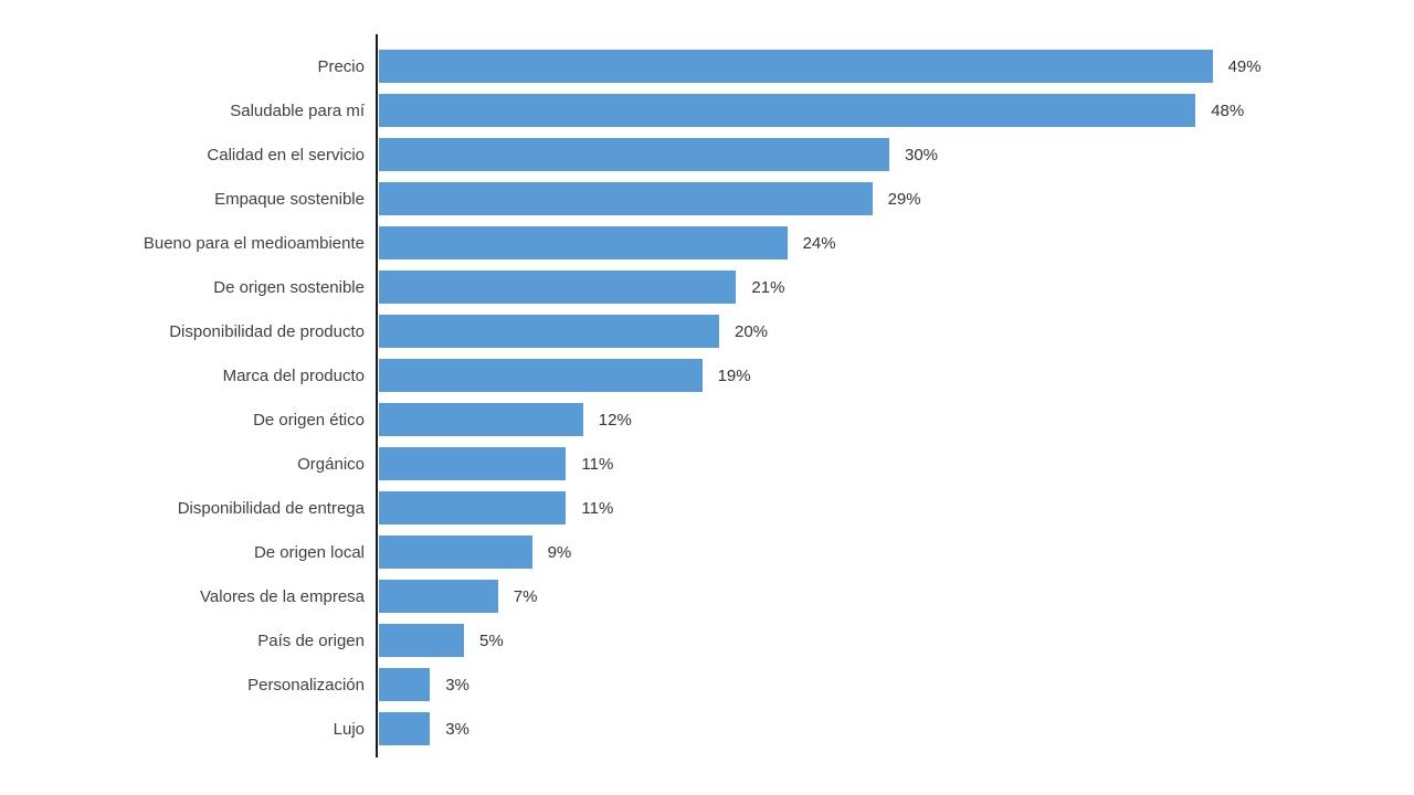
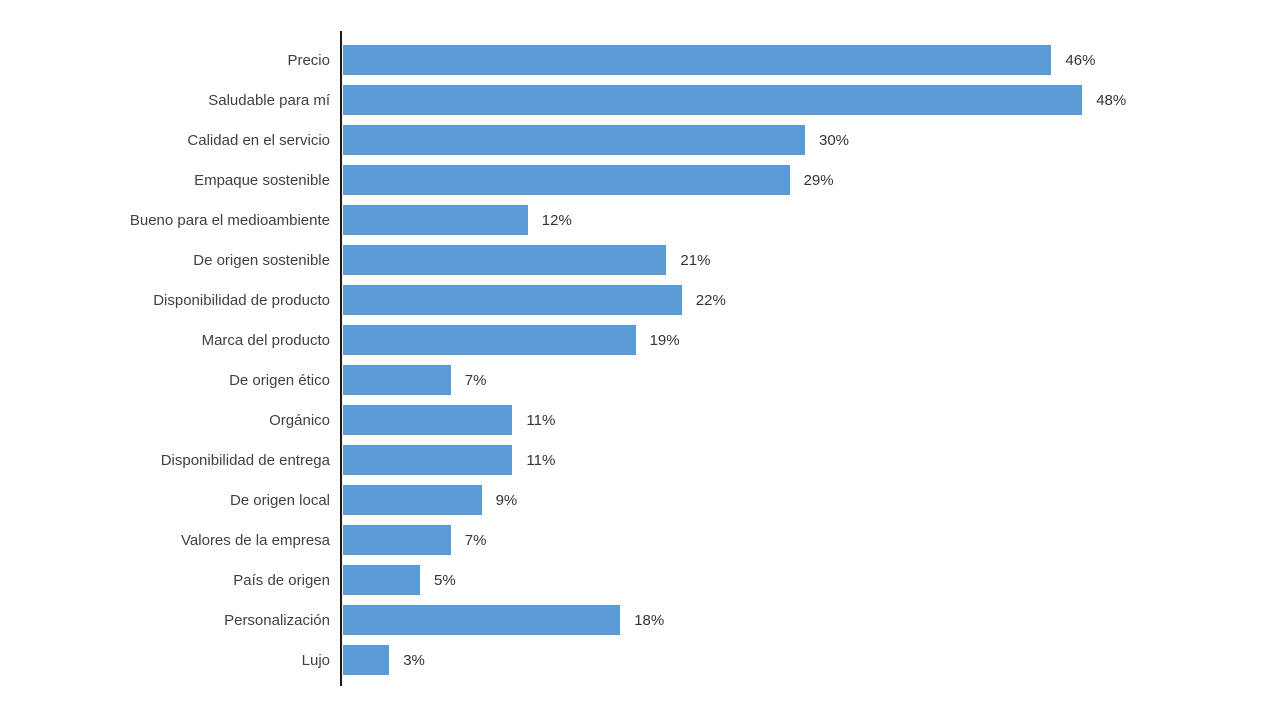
Precio: 49% -> 46%
Bueno para el medioambiente: 24% -> 12%
Disponibilidad de producto: 20% -> 22%
De origen ético: 12% -> 7%
Personalización: 3% -> 18%
